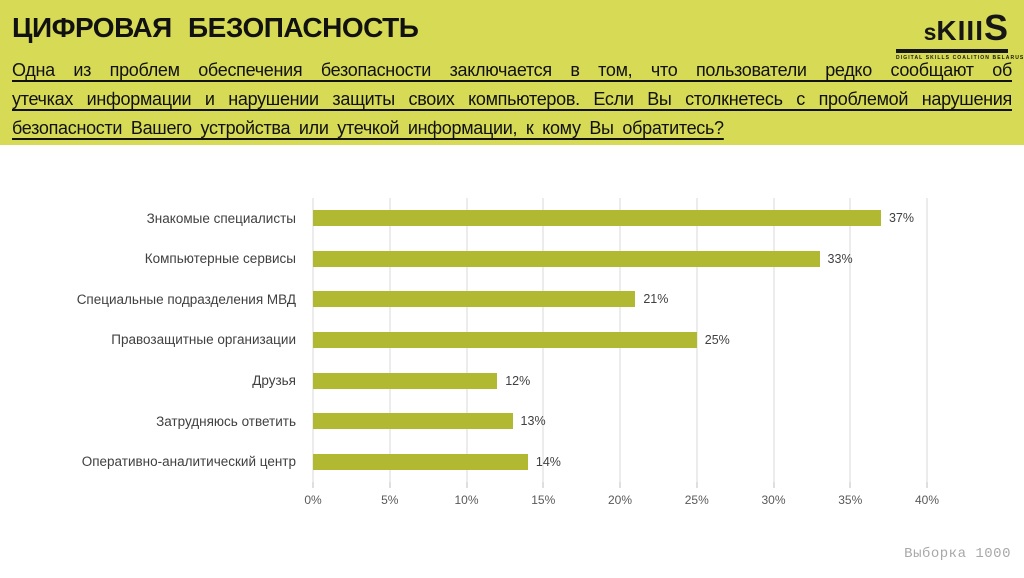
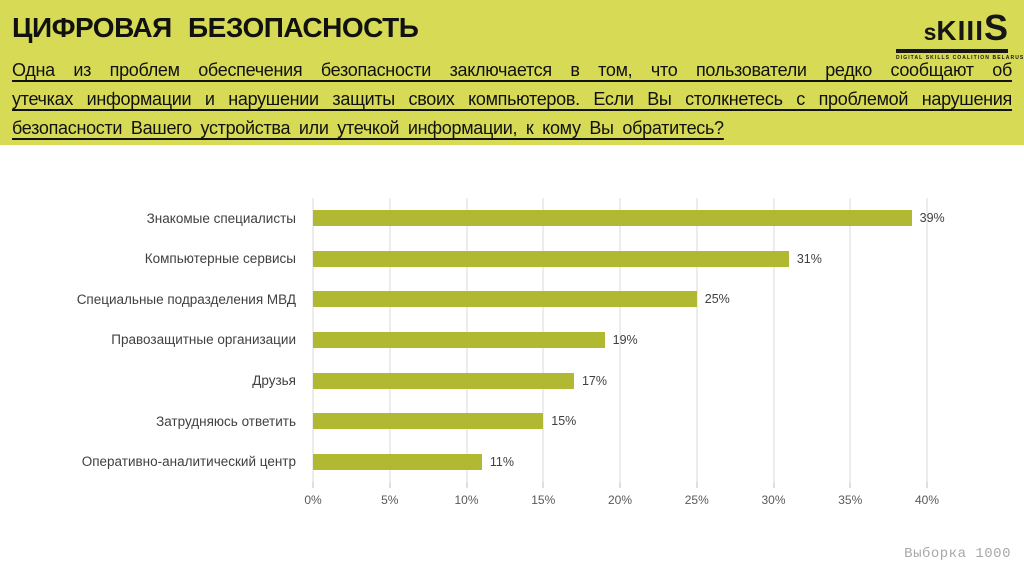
Знакомые специалисты: 37% -> 39%
Компьютерные сервисы: 33% -> 31%
Специальные подразделения МВД: 21% -> 25%
Правозащитные организации: 25% -> 19%
Друзья: 12% -> 17%
Затрудняюсь ответить: 13% -> 15%
Оперативно-аналитический центр: 14% -> 11%
